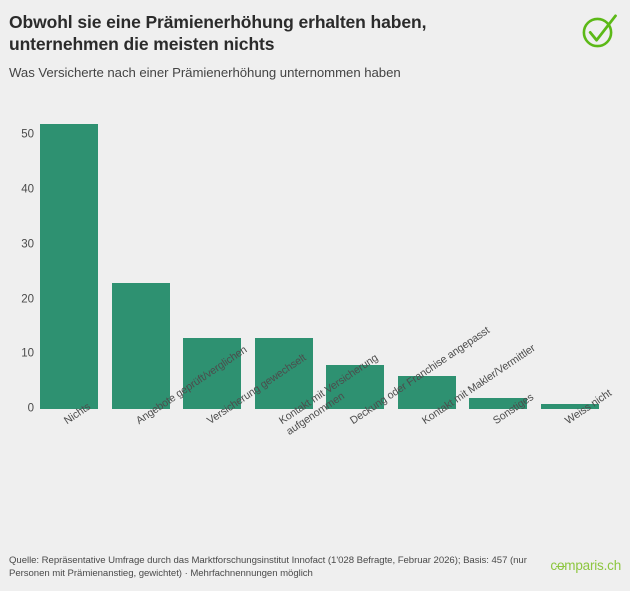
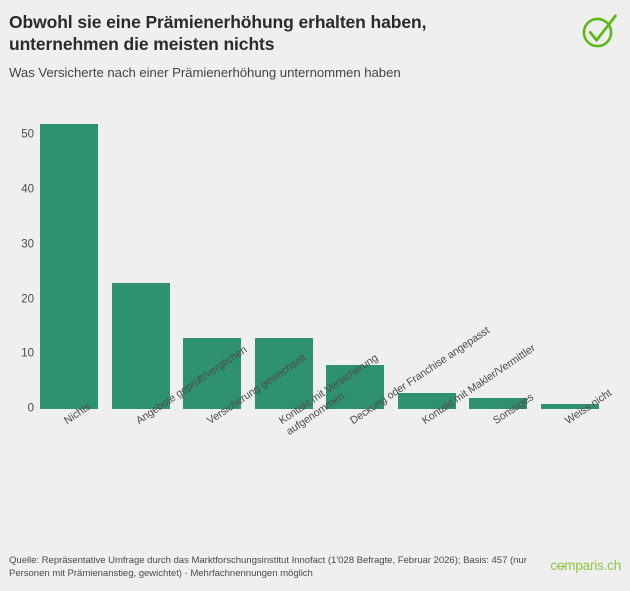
Kontakt mit Makler/Vermittler: 6 -> 3
